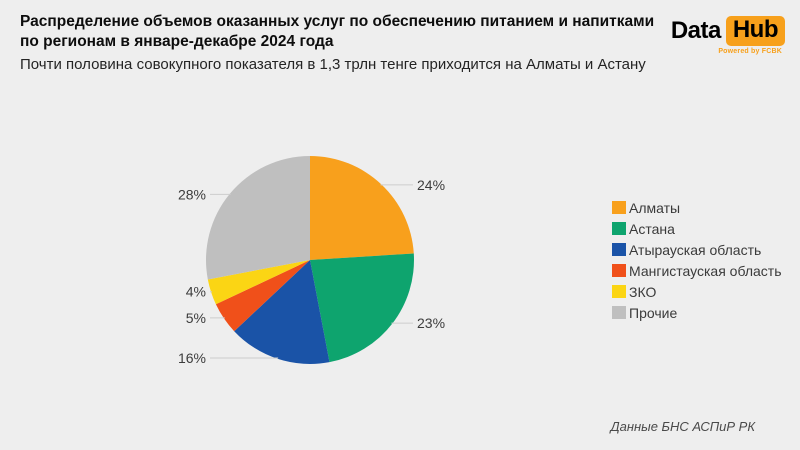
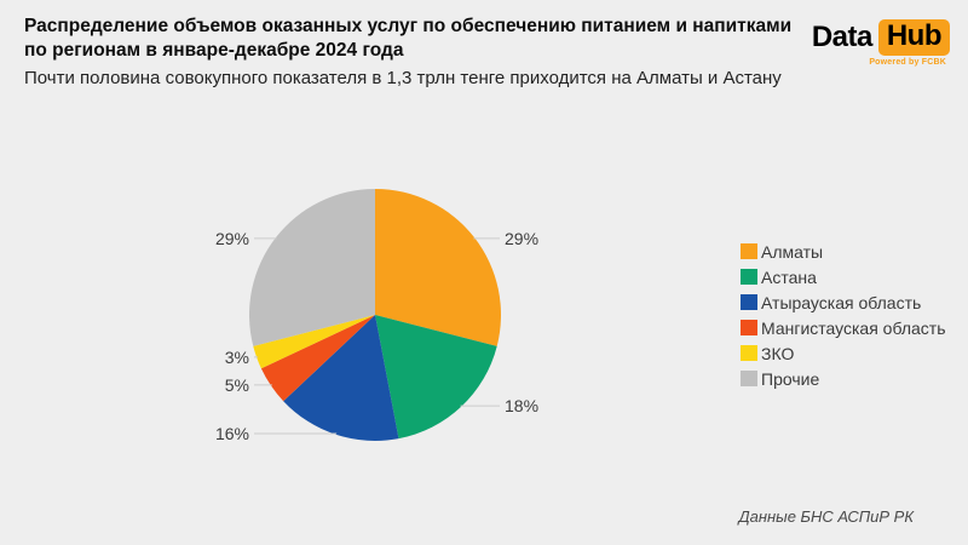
Алматы: 24% -> 29%
Астана: 23% -> 18%
ЗКО: 4% -> 3%
Прочие: 28% -> 29%
